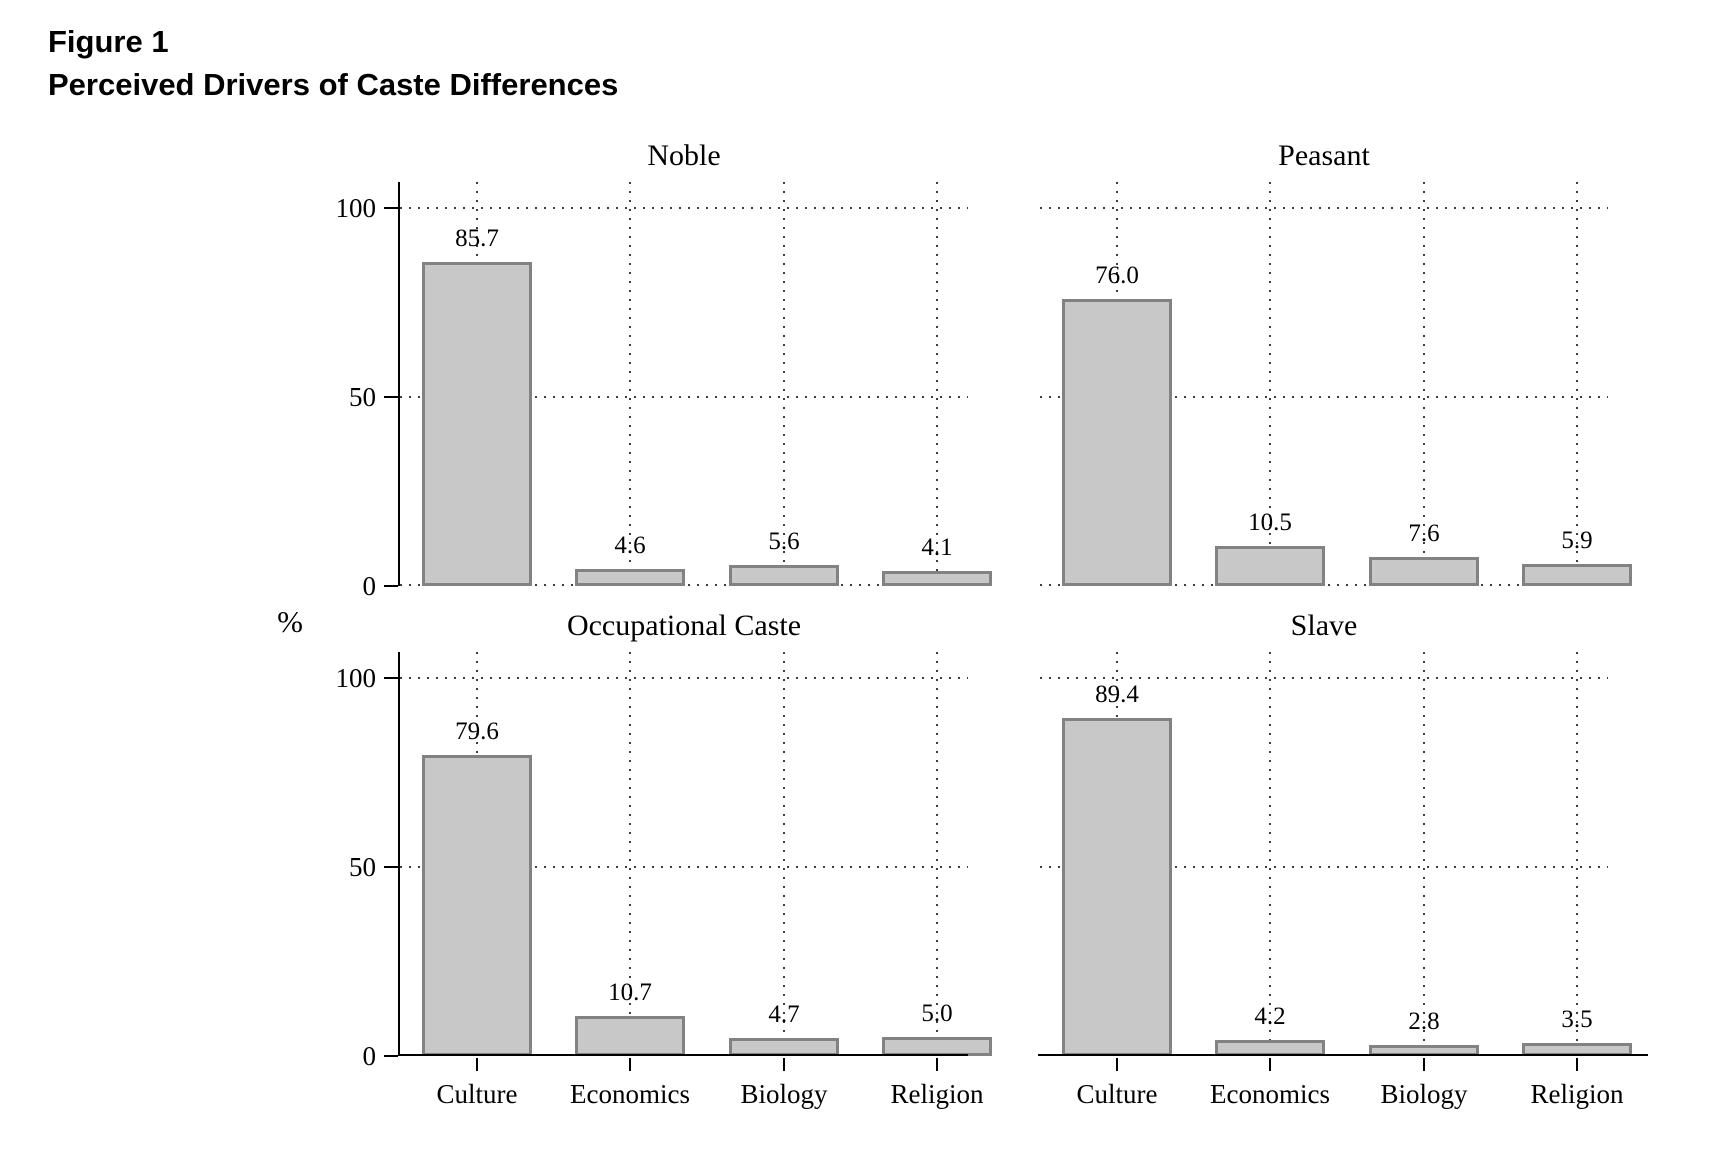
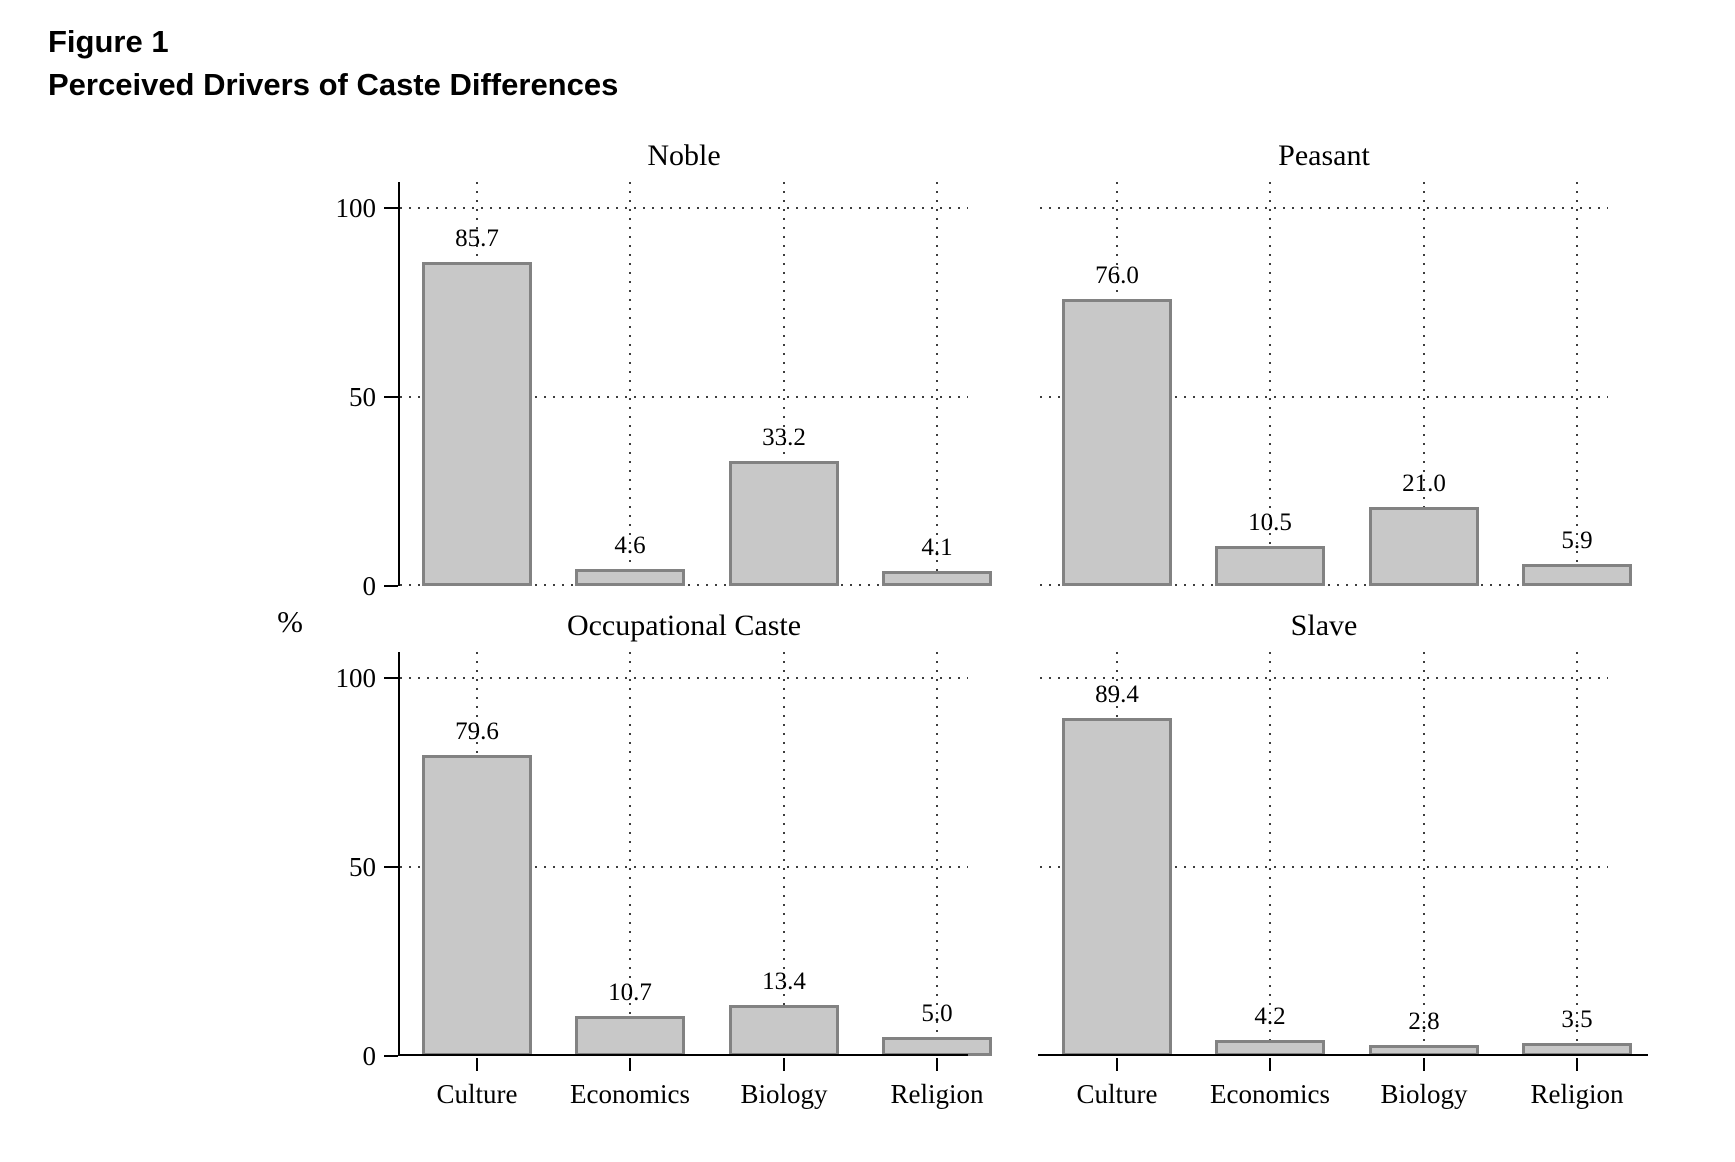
Noble/Biology: 5.6 -> 33.2
Peasant/Biology: 7.6 -> 21.0
Occupational Caste/Biology: 4.7 -> 13.4
